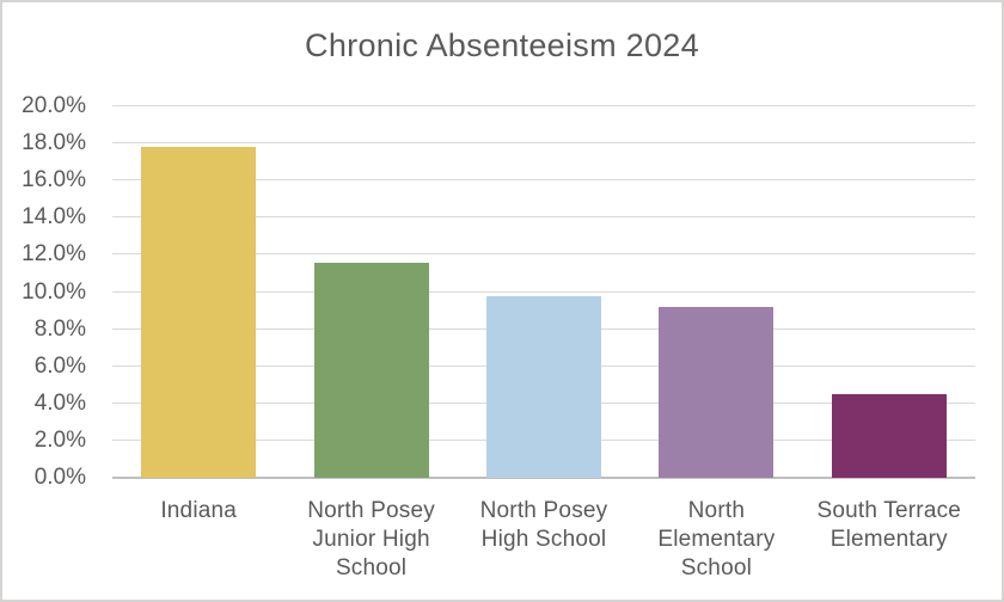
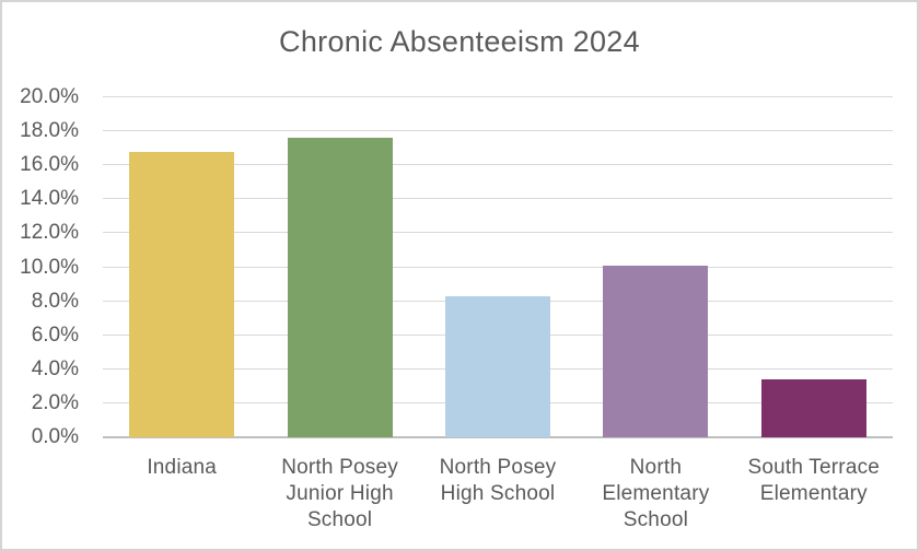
Indiana: 17.8% -> 16.8%
North Posey Junior High School: 11.6% -> 17.6%
North Posey High School: 9.8% -> 8.3%
North Elementary School: 9.2% -> 10.1%
South Terrace Elementary: 4.5% -> 3.4%
